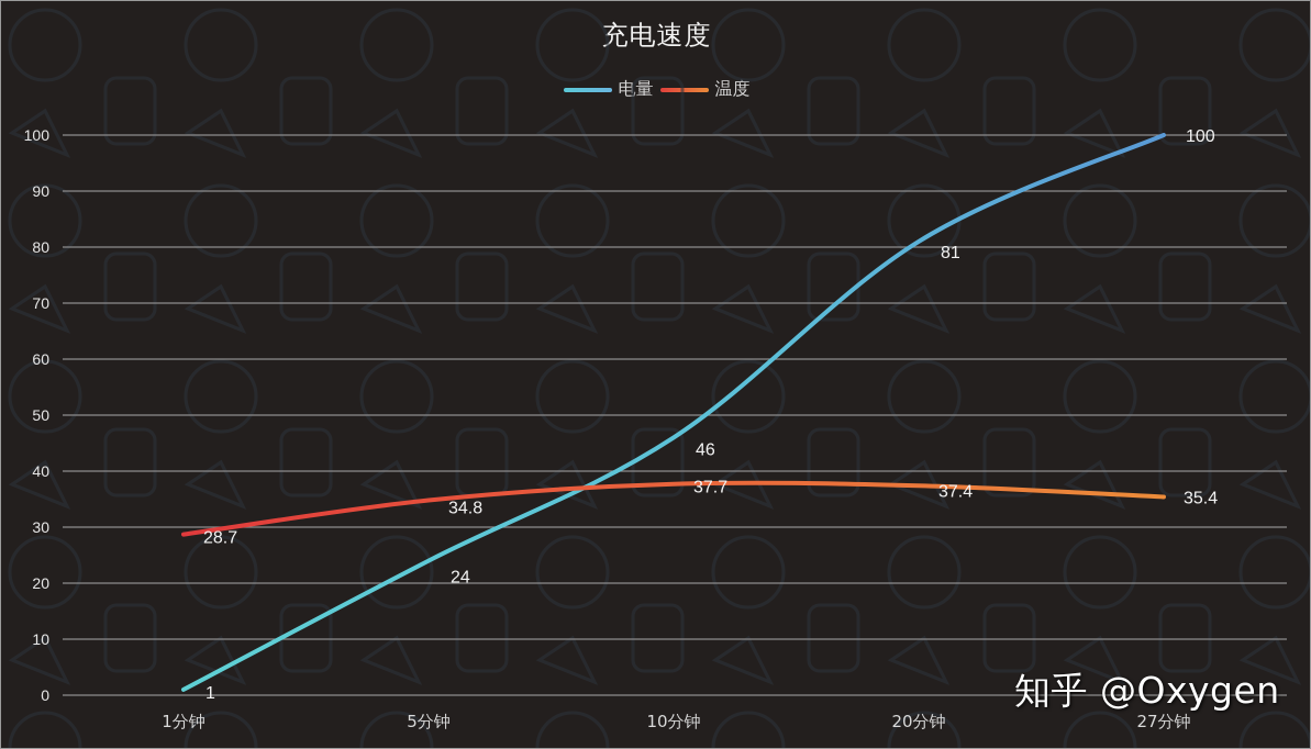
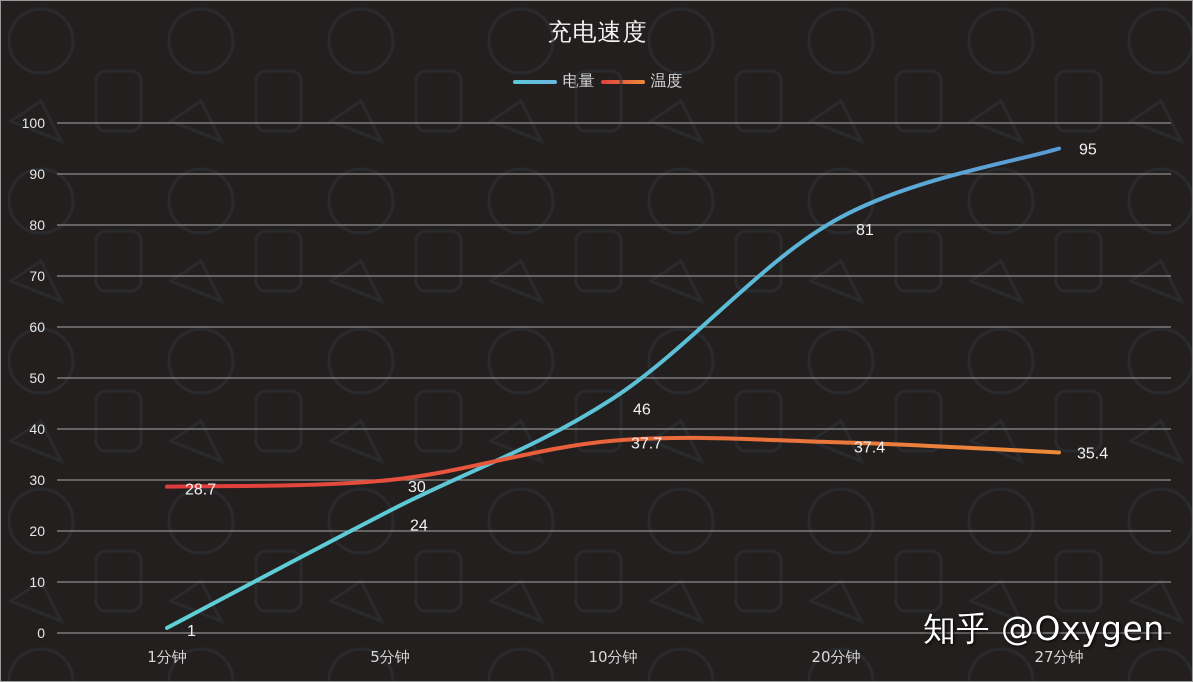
温度/5分钟: 34.8 -> 30
电量/27分钟: 100 -> 95
